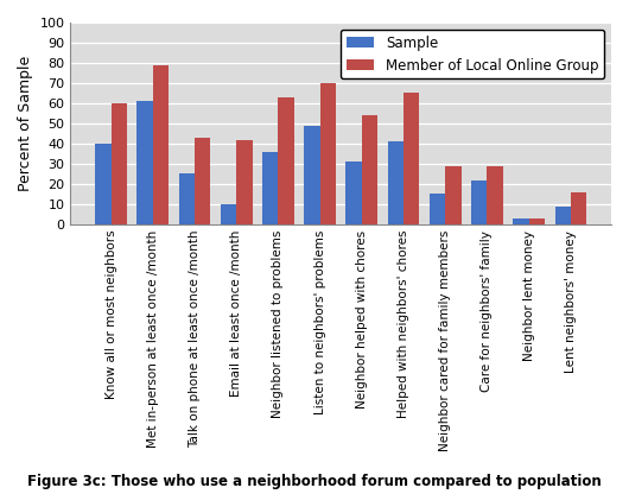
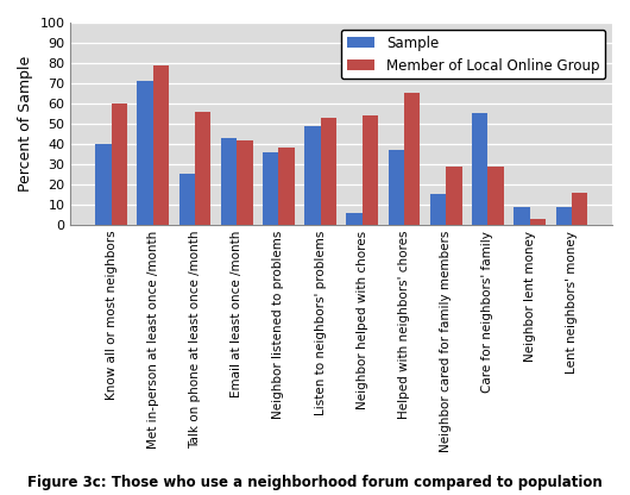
Sample/Met in-person at least once /month: 61 -> 71
Member of Local Online Group/Talk on phone at least once /month: 43 -> 56
Sample/Email at least once /month: 10 -> 43
Member of Local Online Group/Neighbor listened to problems: 63 -> 38
Member of Local Online Group/Listen to neighbors' problems: 70 -> 53
Sample/Neighbor helped with chores: 31 -> 6
Sample/Helped with neighbors' chores: 41 -> 37
Sample/Care for neighbors' family: 22 -> 55
Sample/Neighbor lent money: 3 -> 9
